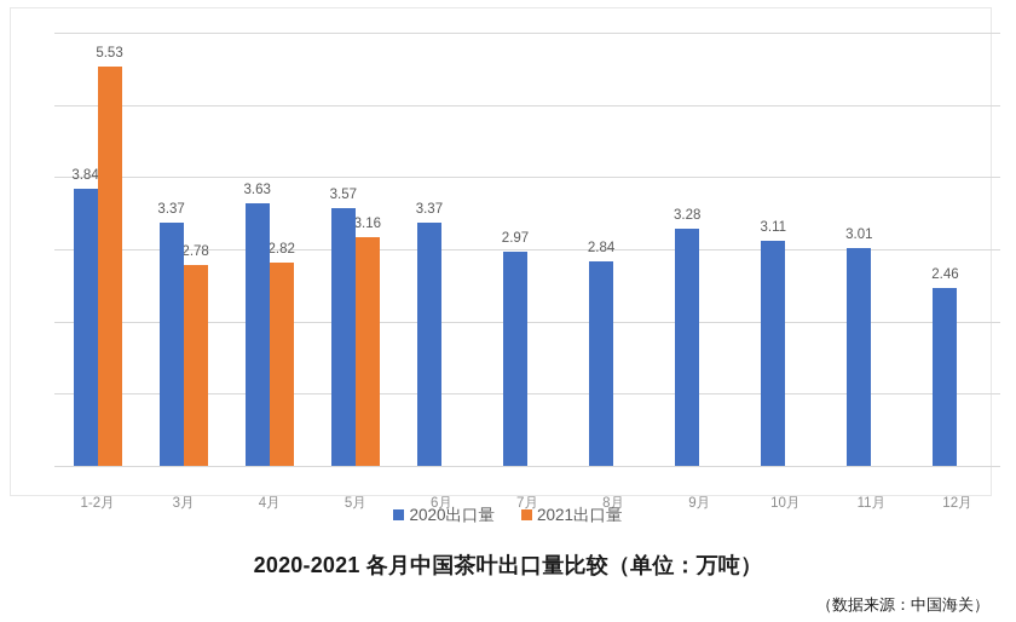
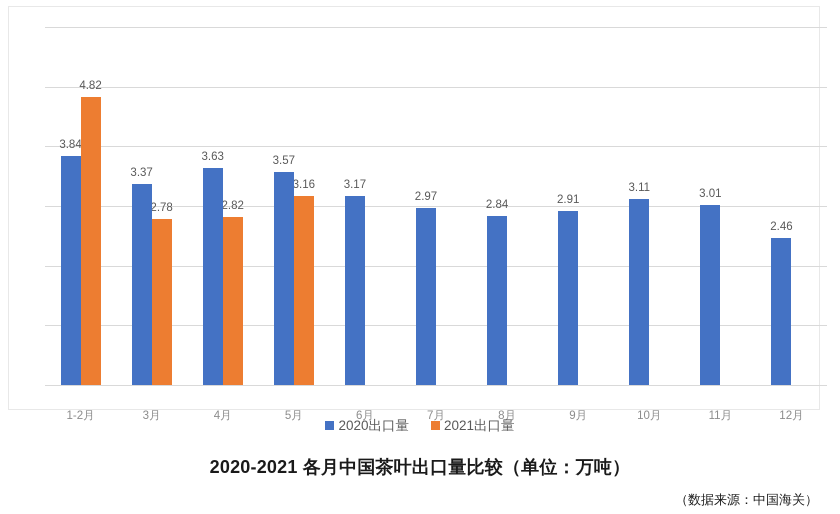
2021出口量/1-2月: 5.53 -> 4.82
2020出口量/6月: 3.37 -> 3.17
2020出口量/9月: 3.28 -> 2.91
